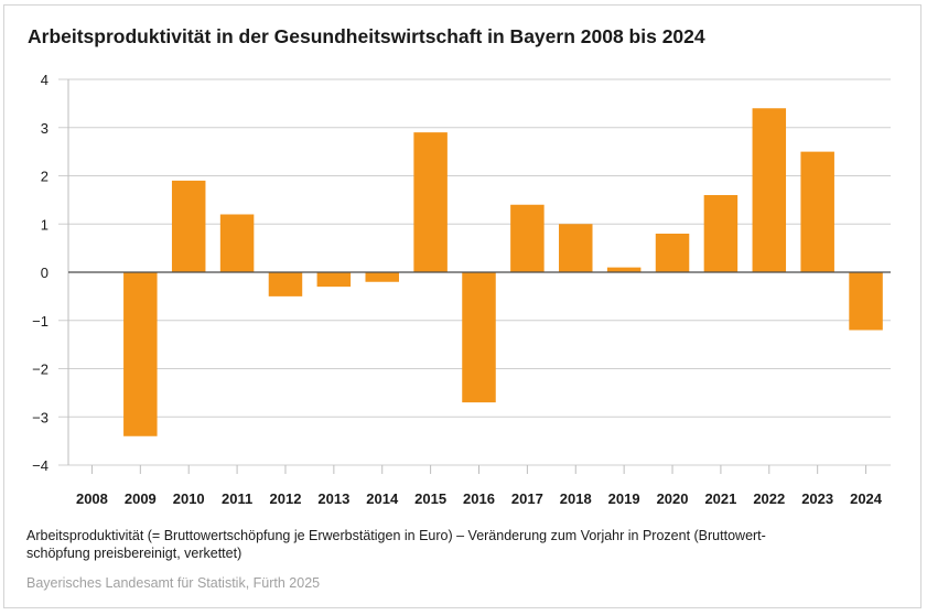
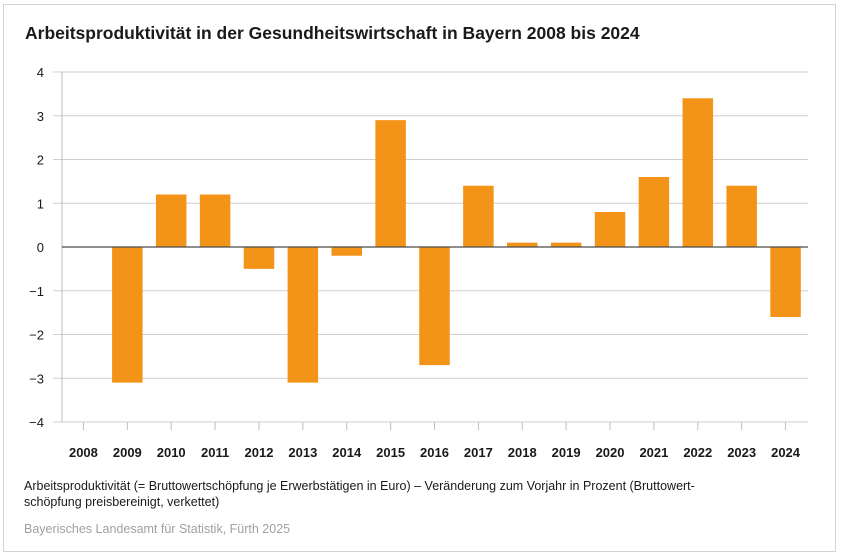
2009: -3.4 -> -3.1
2010: 1.9 -> 1.2
2013: -0.3 -> -3.1
2018: 1.0 -> 0.1
2023: 2.5 -> 1.4
2024: -1.2 -> -1.6
